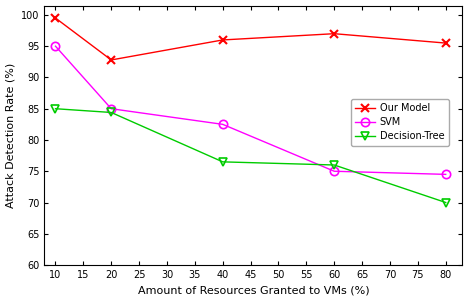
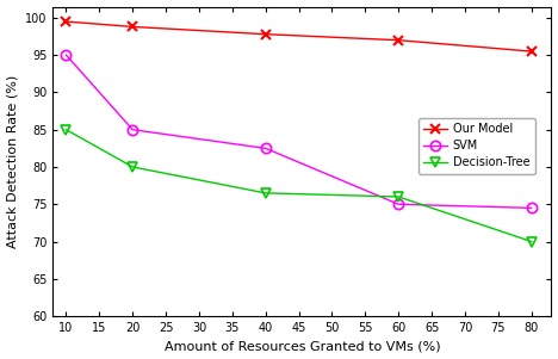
Our Model/20: 92.8 -> 98.8
Decision-Tree/20: 84.4 -> 80.0
Our Model/40: 96.0 -> 97.8
